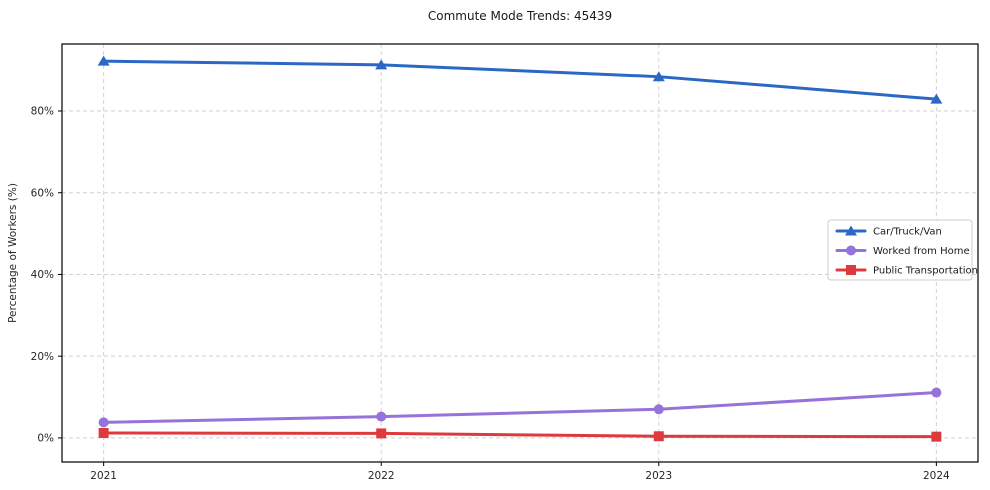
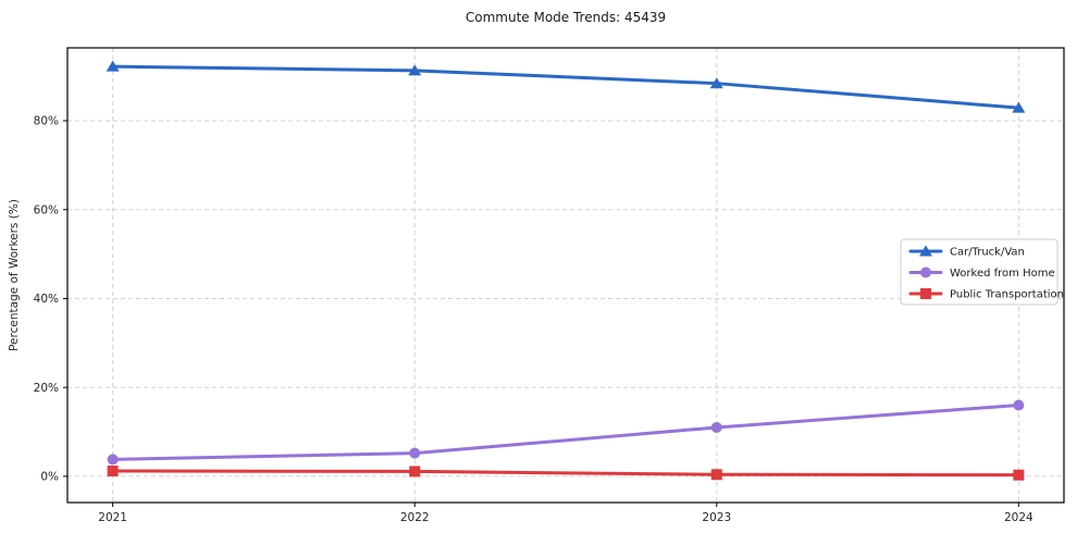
Worked from Home/2023: 7% -> 11%
Worked from Home/2024: 11% -> 16%
